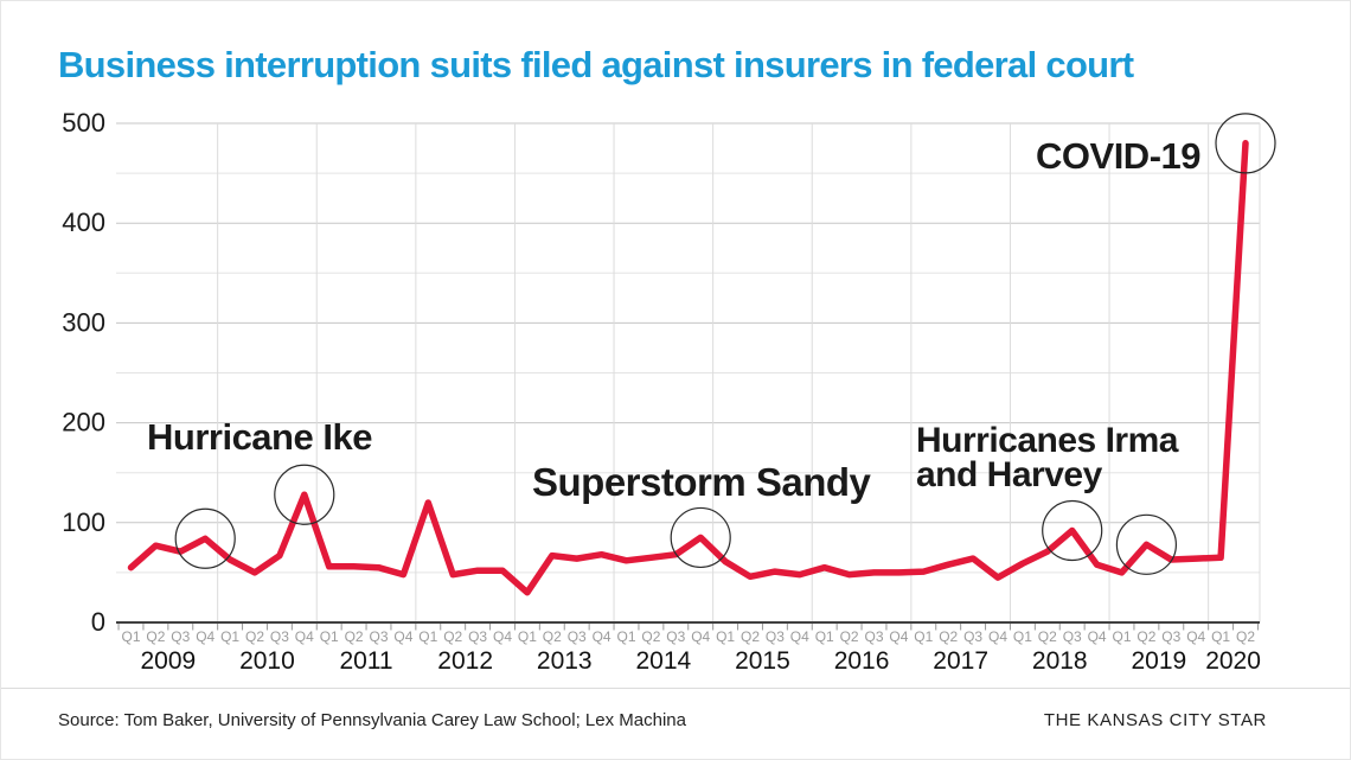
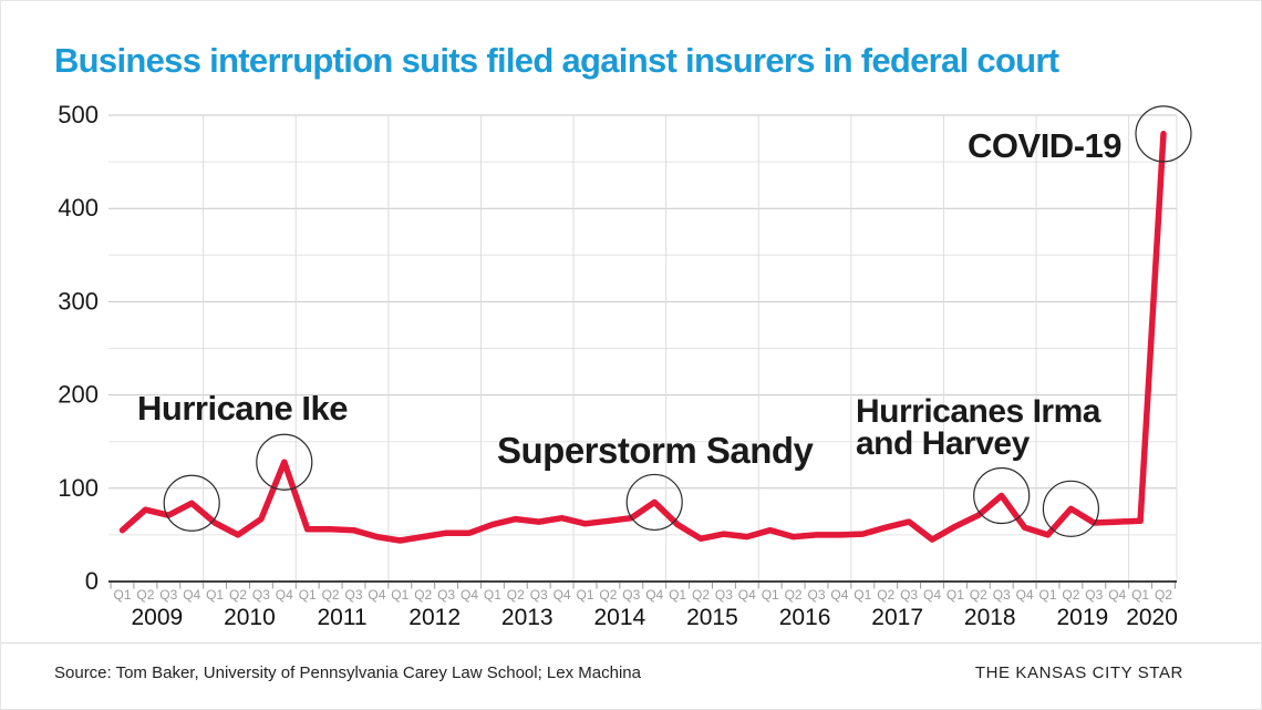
2012 Q1: 120 -> 40
2013 Q1: 30 -> 60
